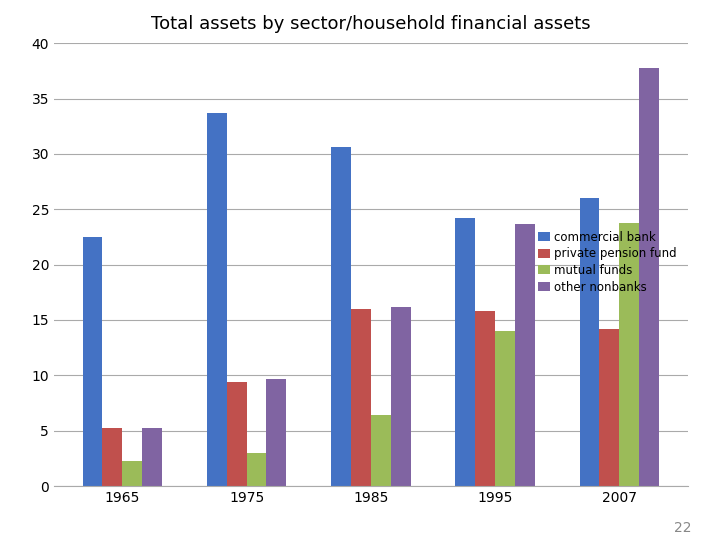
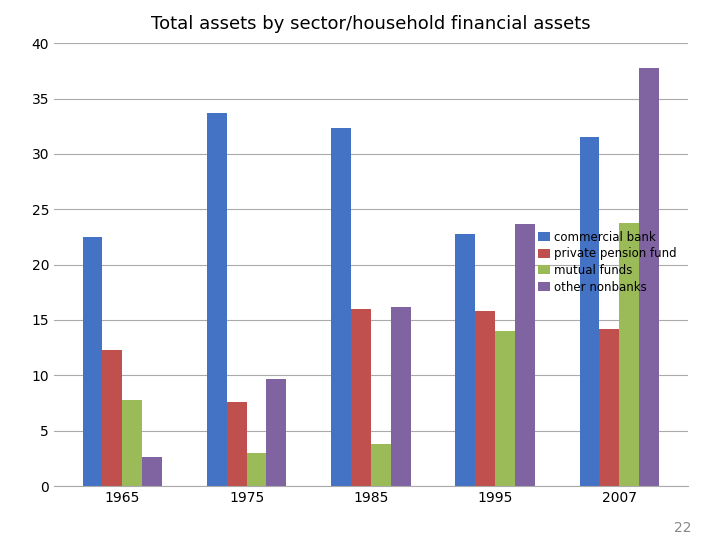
private pension fund/1965: 5.2 -> 12.3
mutual funds/1965: 2.3 -> 7.8
other nonbanks/1965: 5.2 -> 2.6
private pension fund/1975: 9.4 -> 7.6
commercial bank/1985: 30.6 -> 32.3
mutual funds/1985: 6.4 -> 3.8
commercial bank/1995: 24.2 -> 22.8
commercial bank/2007: 26.0 -> 31.5
